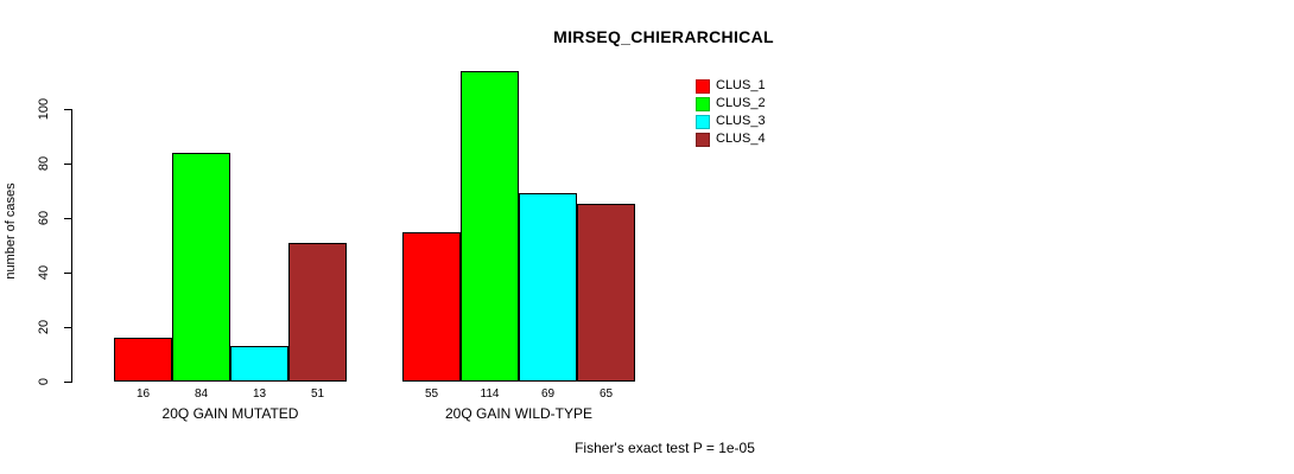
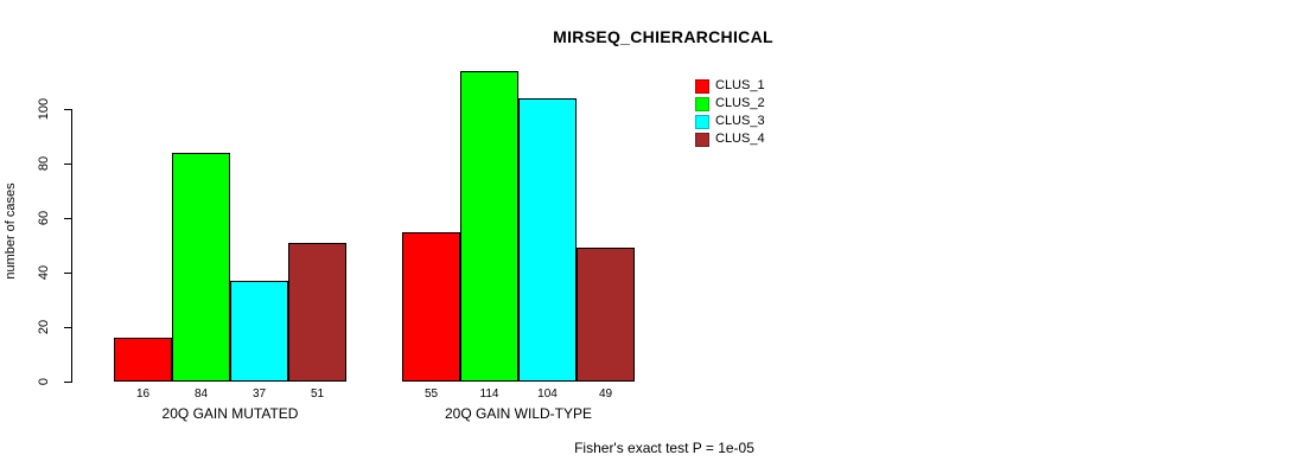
CLUS_3/20Q GAIN MUTATED: 13 -> 37
CLUS_3/20Q GAIN WILD-TYPE: 69 -> 104
CLUS_4/20Q GAIN WILD-TYPE: 65 -> 49
